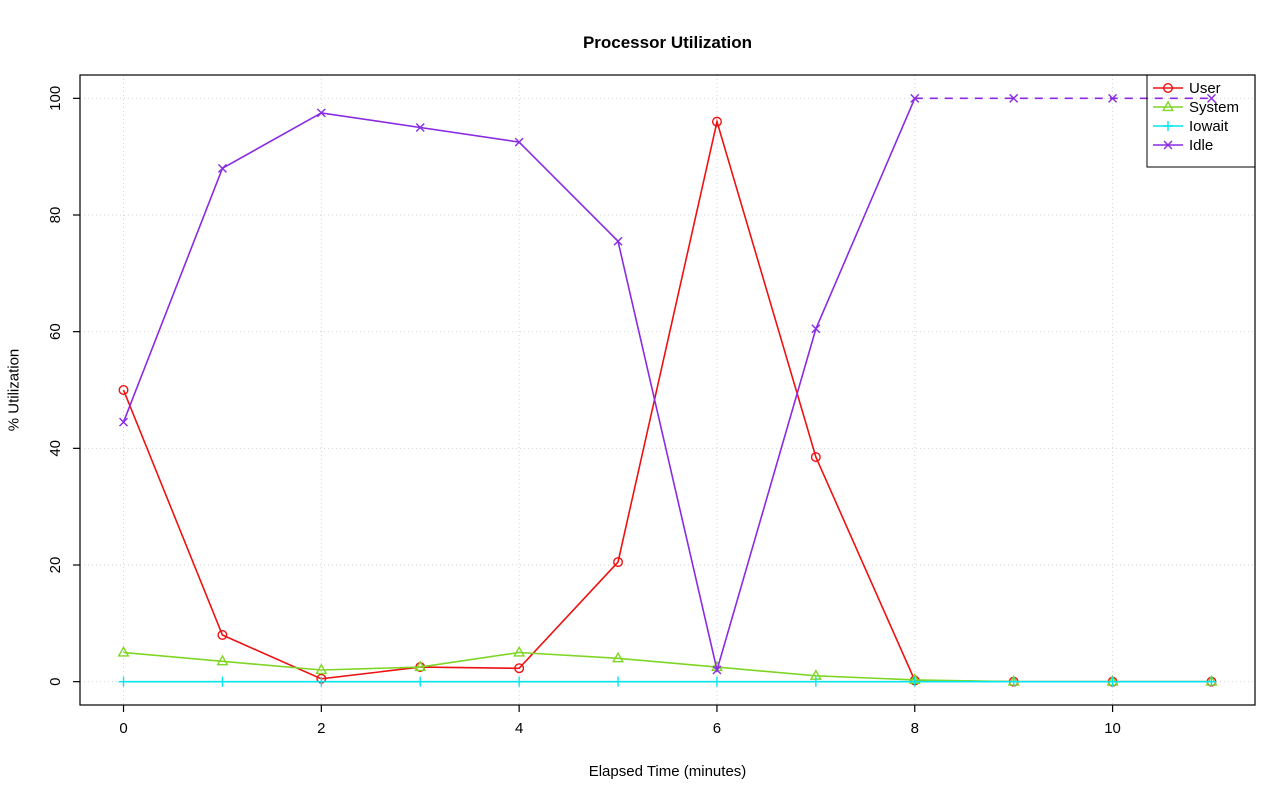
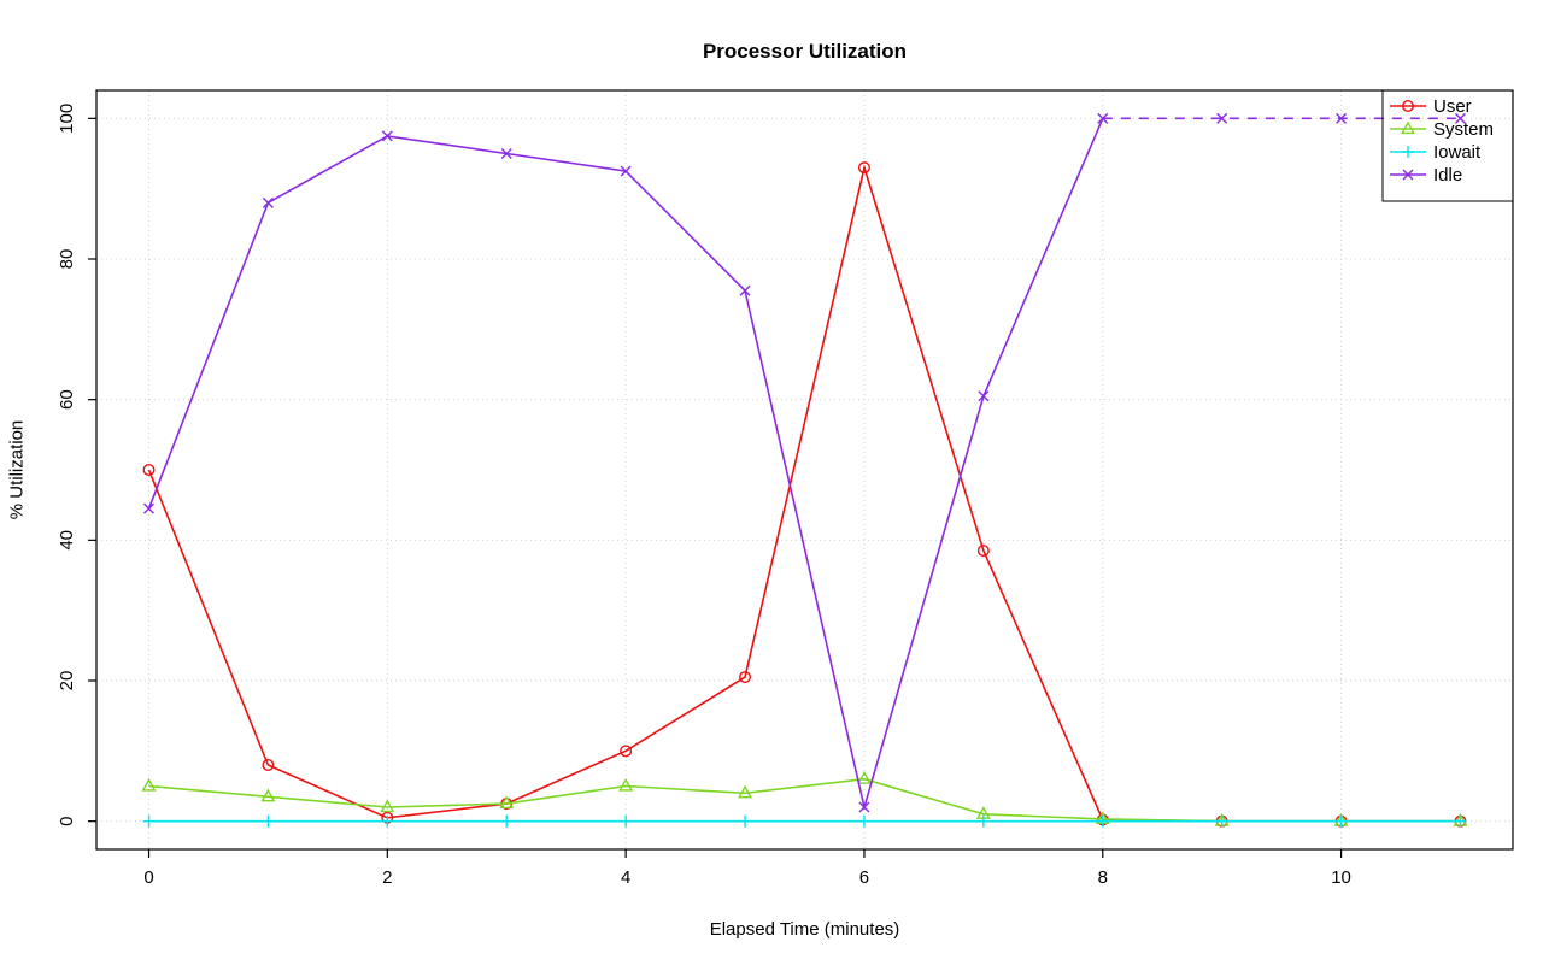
User/4: 2 -> 10
User/6: 96 -> 93
System/6: 2 -> 6
